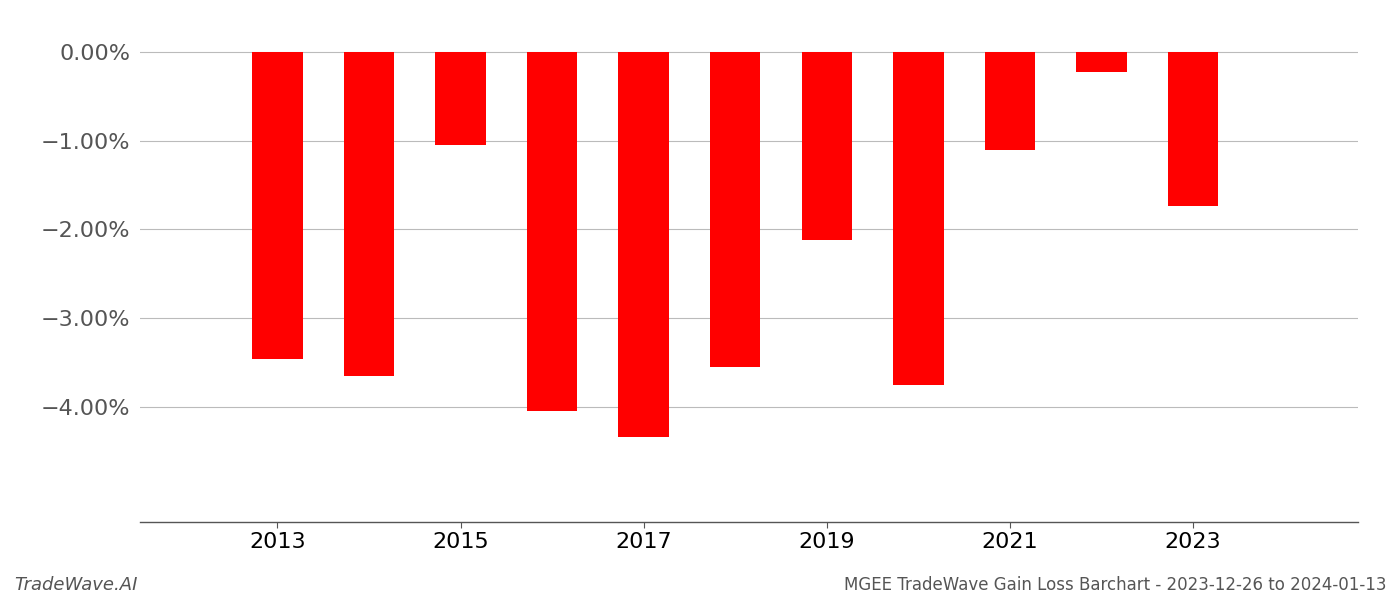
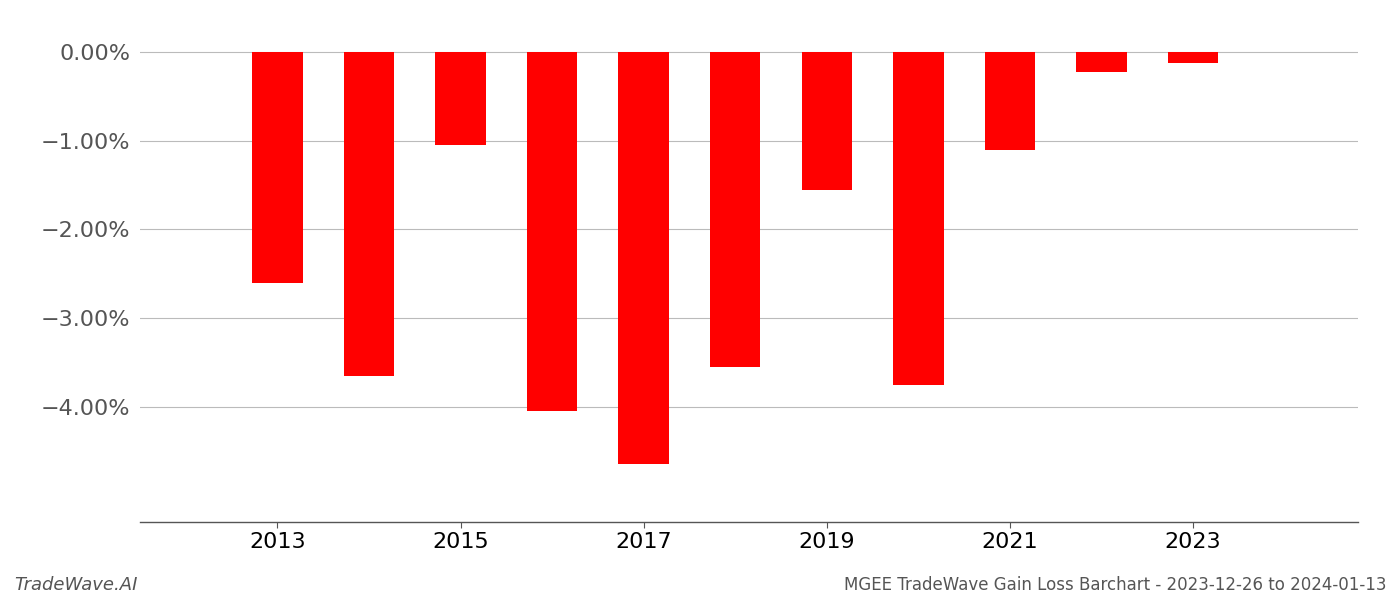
2013: -3.46% -> -2.60%
2017: -4.34% -> -4.65%
2019: -2.12% -> -1.55%
2023: -1.74% -> -0.12%
